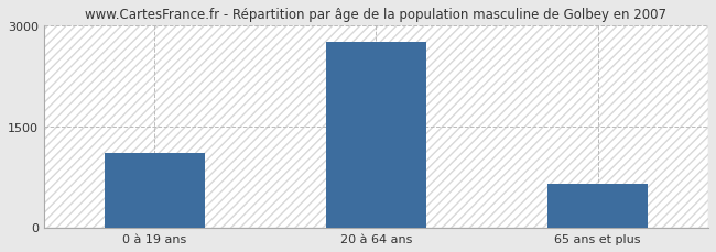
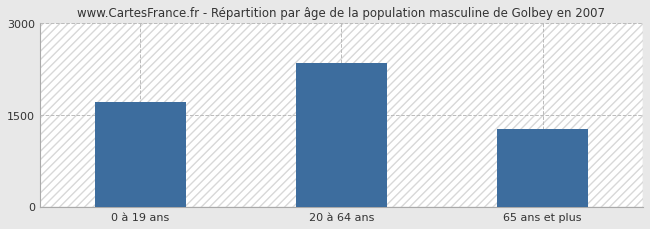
0 à 19 ans: 1100 -> 1700
20 à 64 ans: 2750 -> 2340
65 ans et plus: 650 -> 1260
